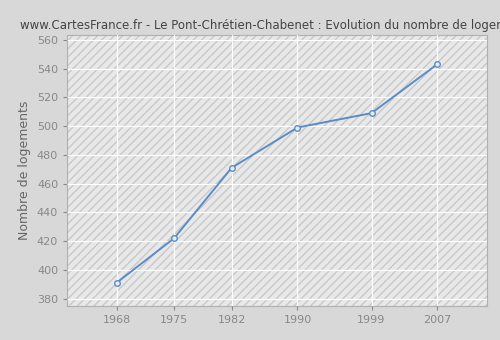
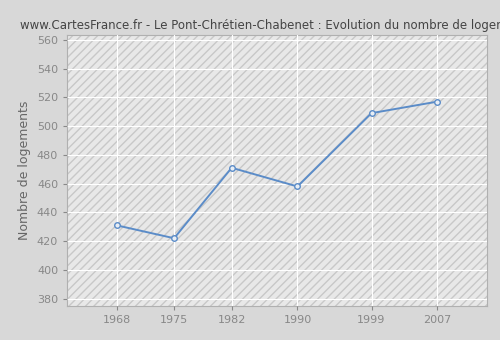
1968: 391 -> 431
1990: 499 -> 458
2007: 543 -> 517
